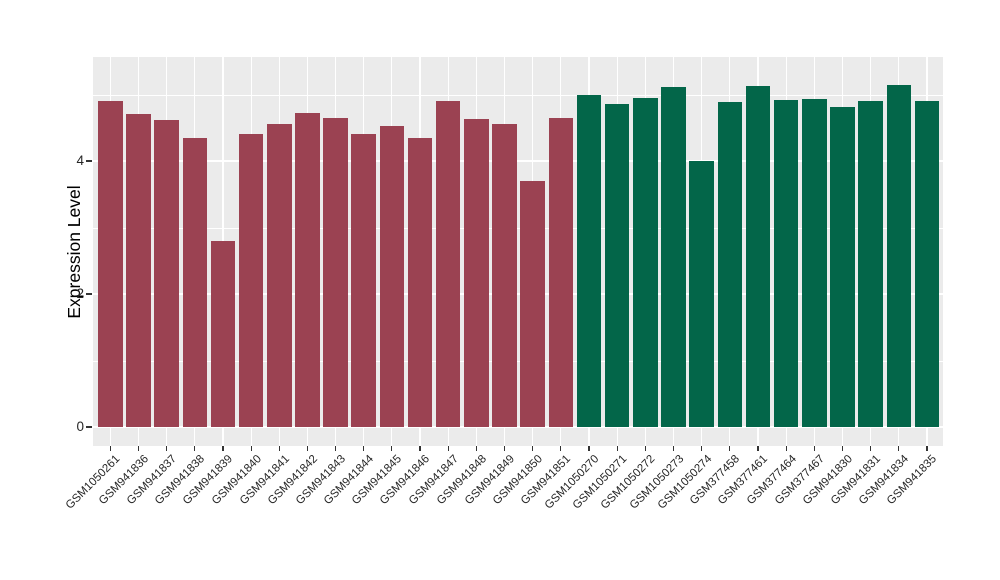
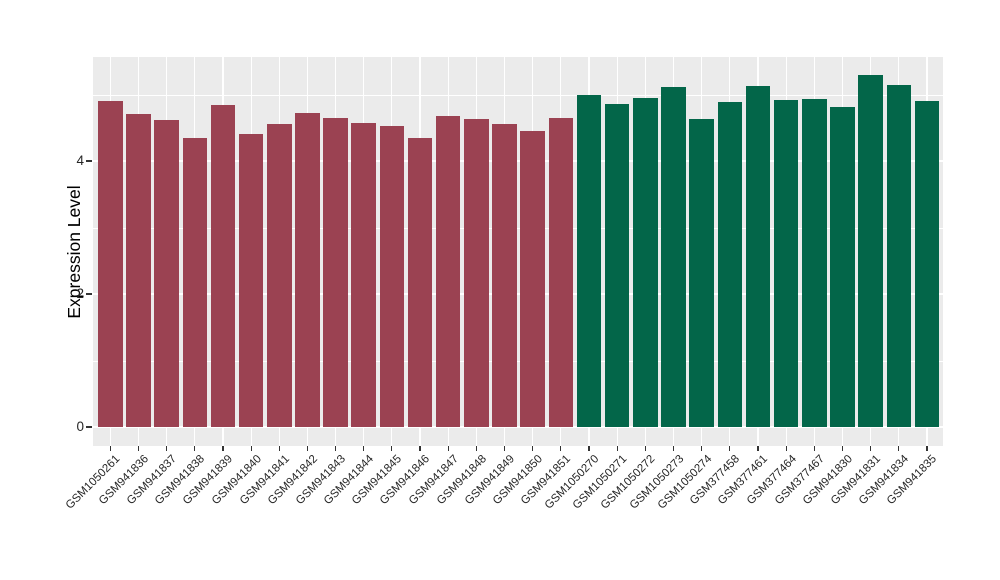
GSM941839: 2.8 -> 4.8
GSM941844: 4.4 -> 4.6
GSM941847: 4.9 -> 4.7
GSM941850: 3.7 -> 4.5
GSM1050274: 4.0 -> 4.6
GSM941831: 4.9 -> 5.3
